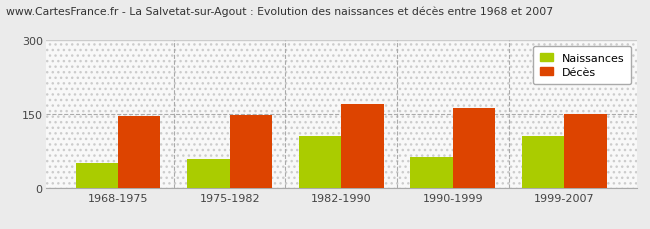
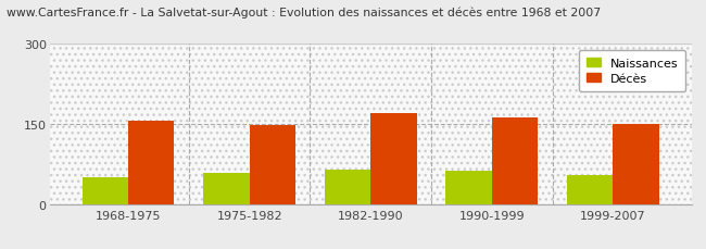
Décès/1968-1975: 145 -> 157
Naissances/1982-1990: 105 -> 65
Naissances/1999-2007: 105 -> 55
